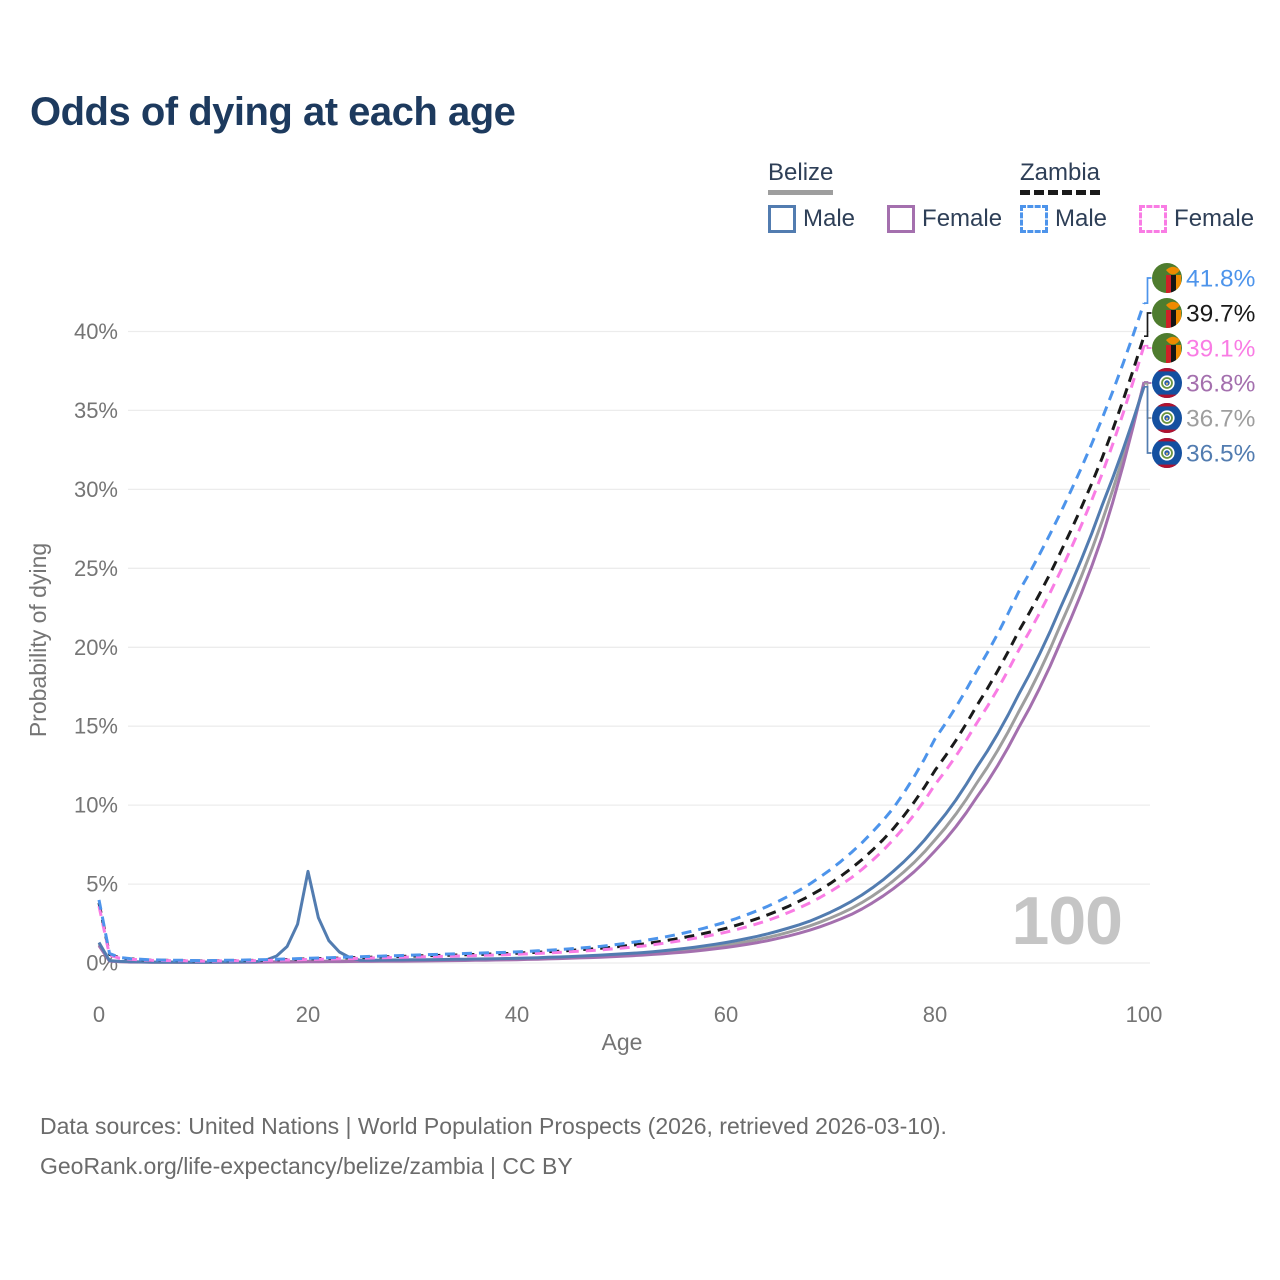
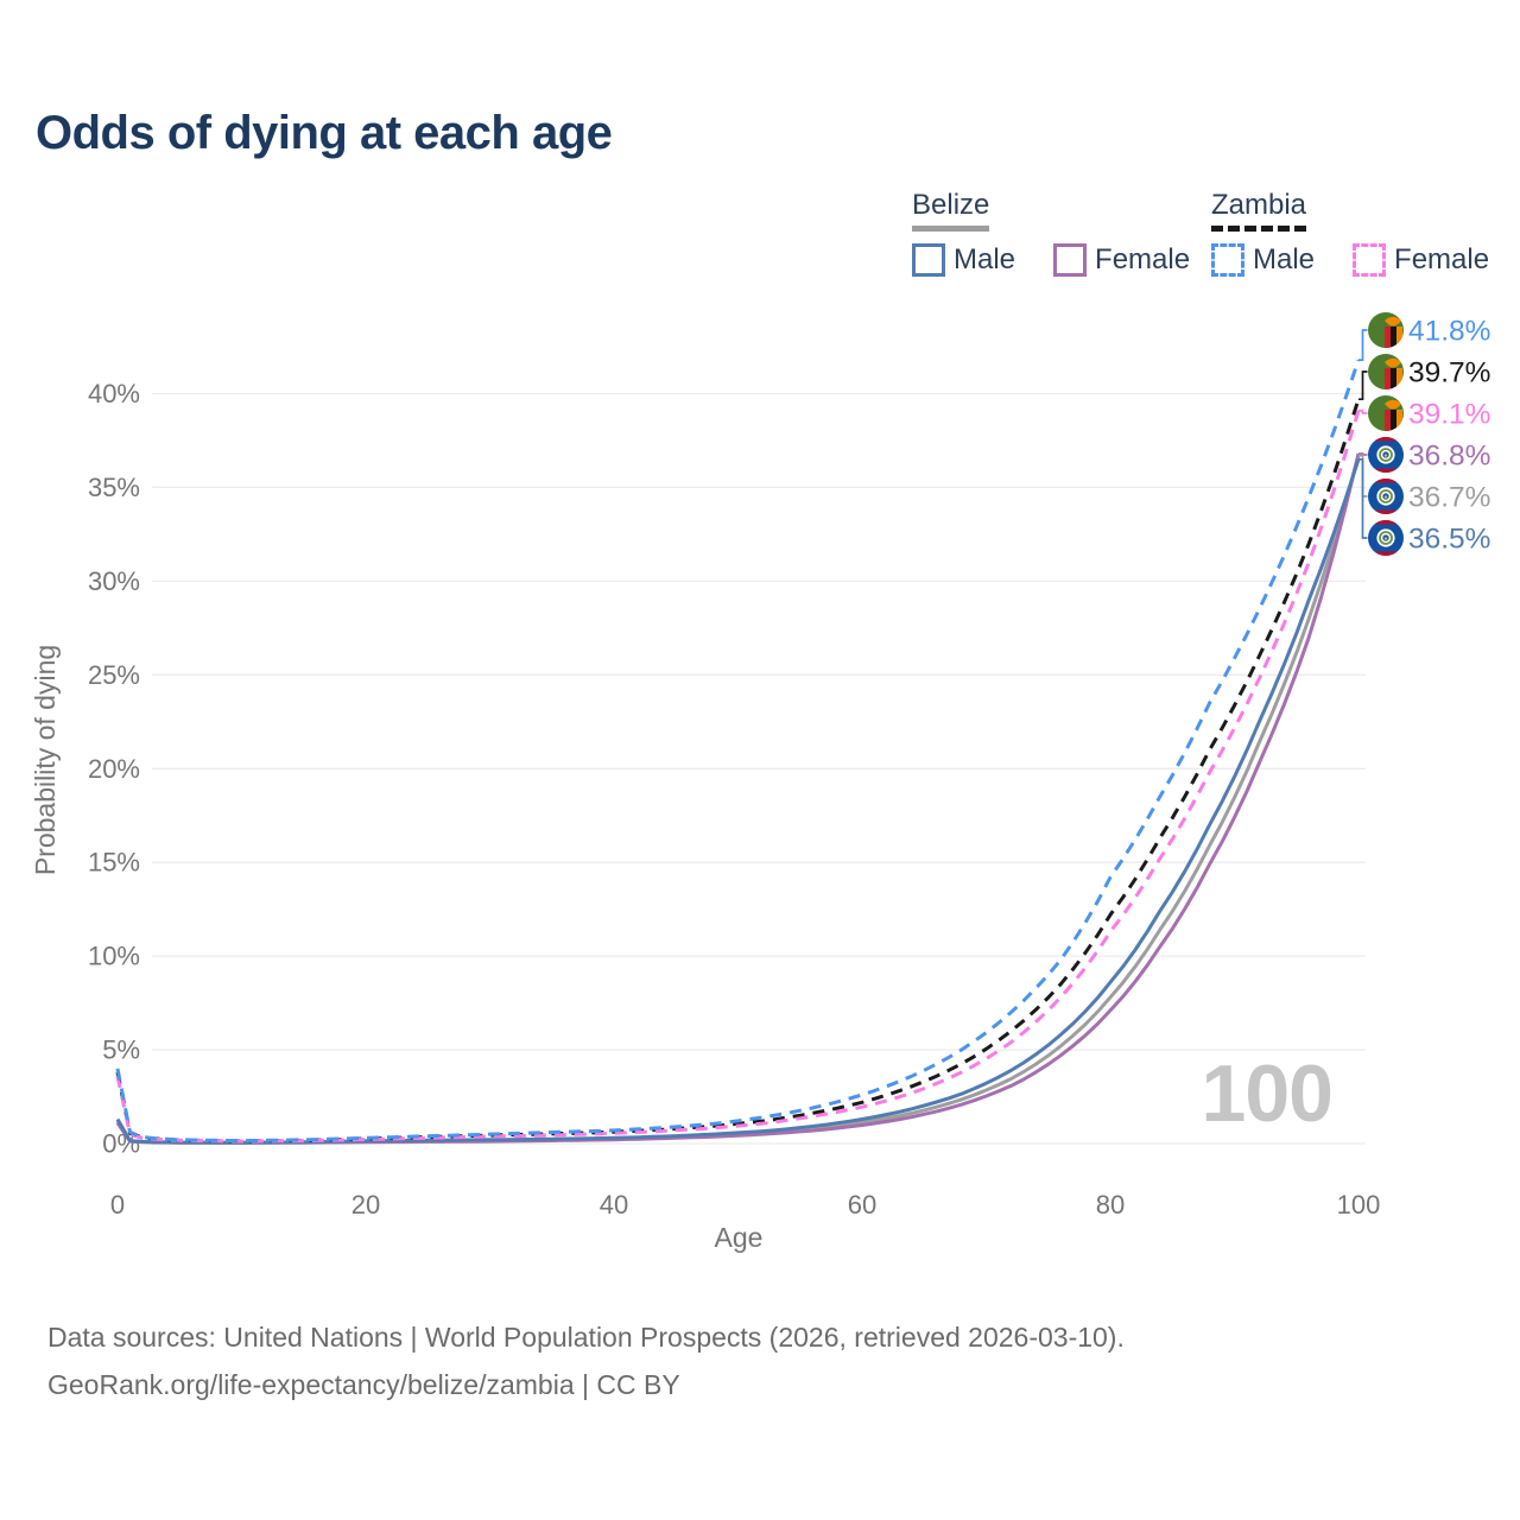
Belize Male/20: 5.8% -> 0.1%
